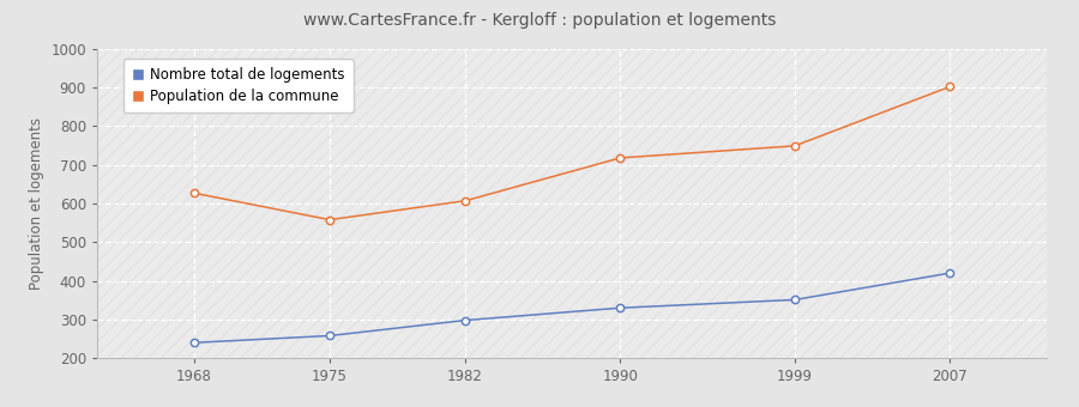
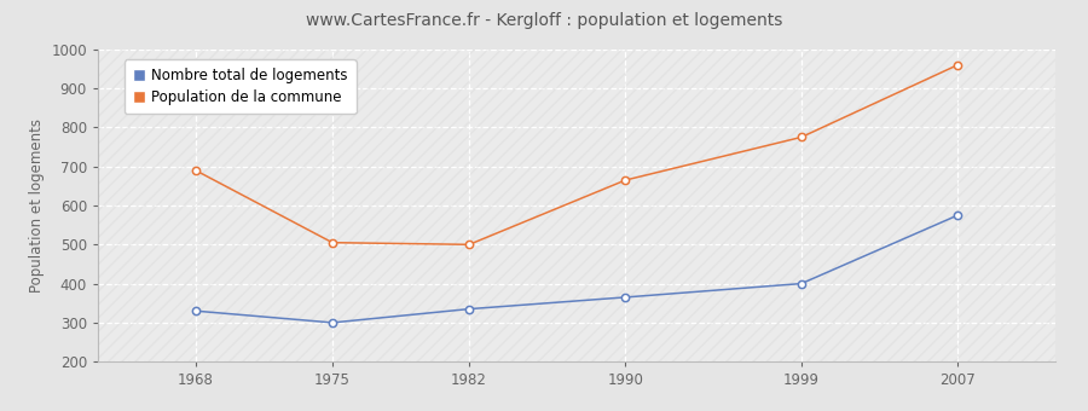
Nombre total de logements/1968: 240 -> 330
Population de la commune/1968: 627 -> 690
Nombre total de logements/1975: 258 -> 300
Population de la commune/1975: 558 -> 505
Nombre total de logements/1982: 298 -> 335
Population de la commune/1982: 607 -> 500
Nombre total de logements/1990: 330 -> 365
Population de la commune/1990: 718 -> 665
Nombre total de logements/1999: 351 -> 400
Population de la commune/1999: 749 -> 775
Nombre total de logements/2007: 420 -> 575
Population de la commune/2007: 902 -> 960
